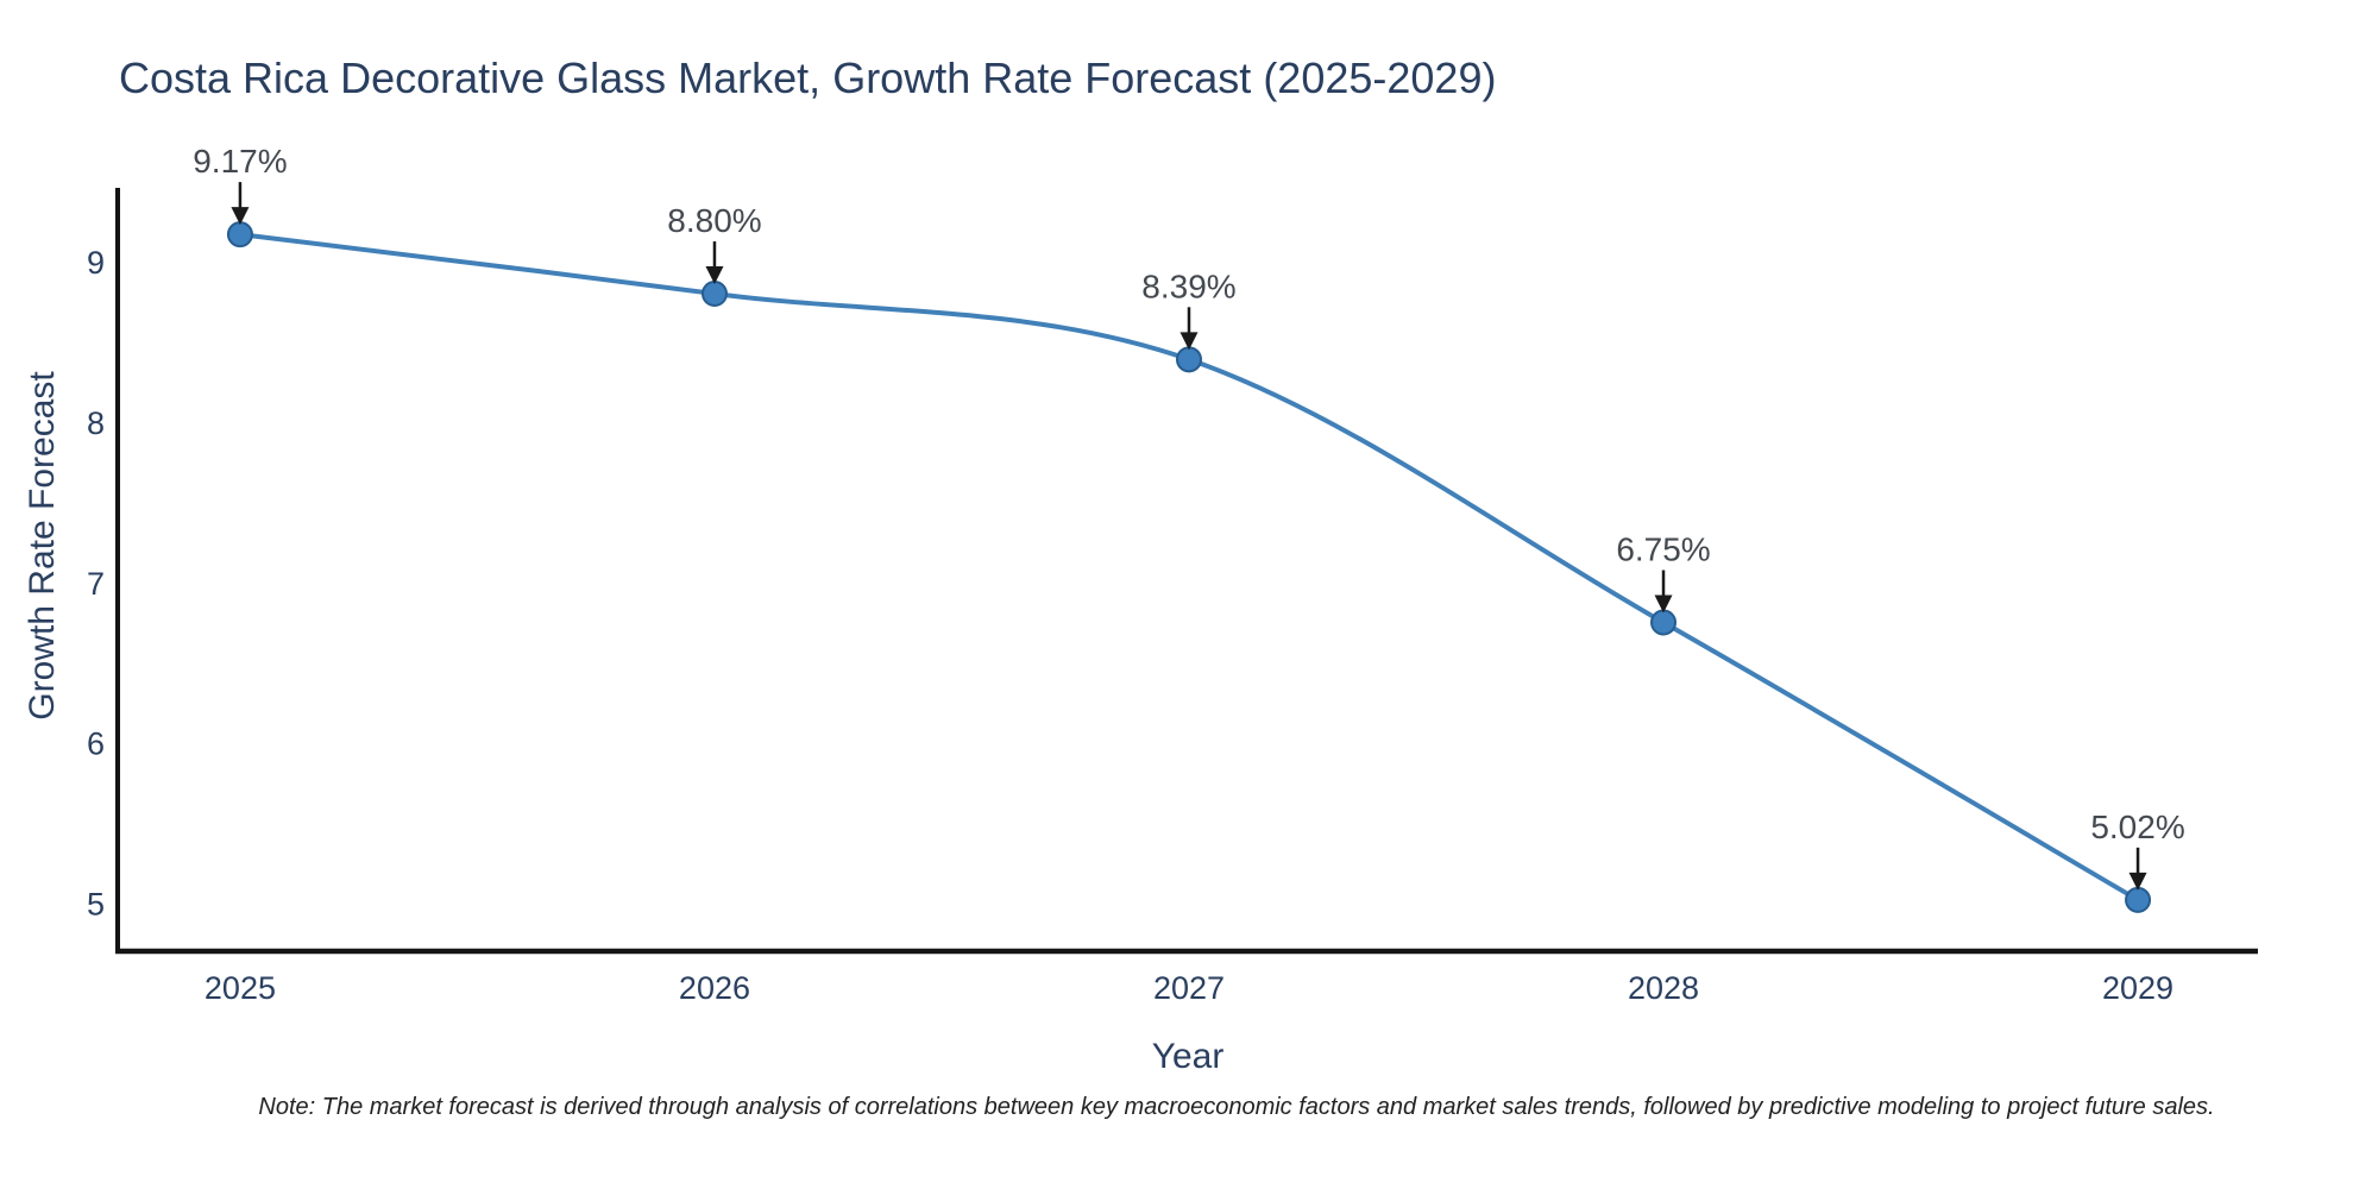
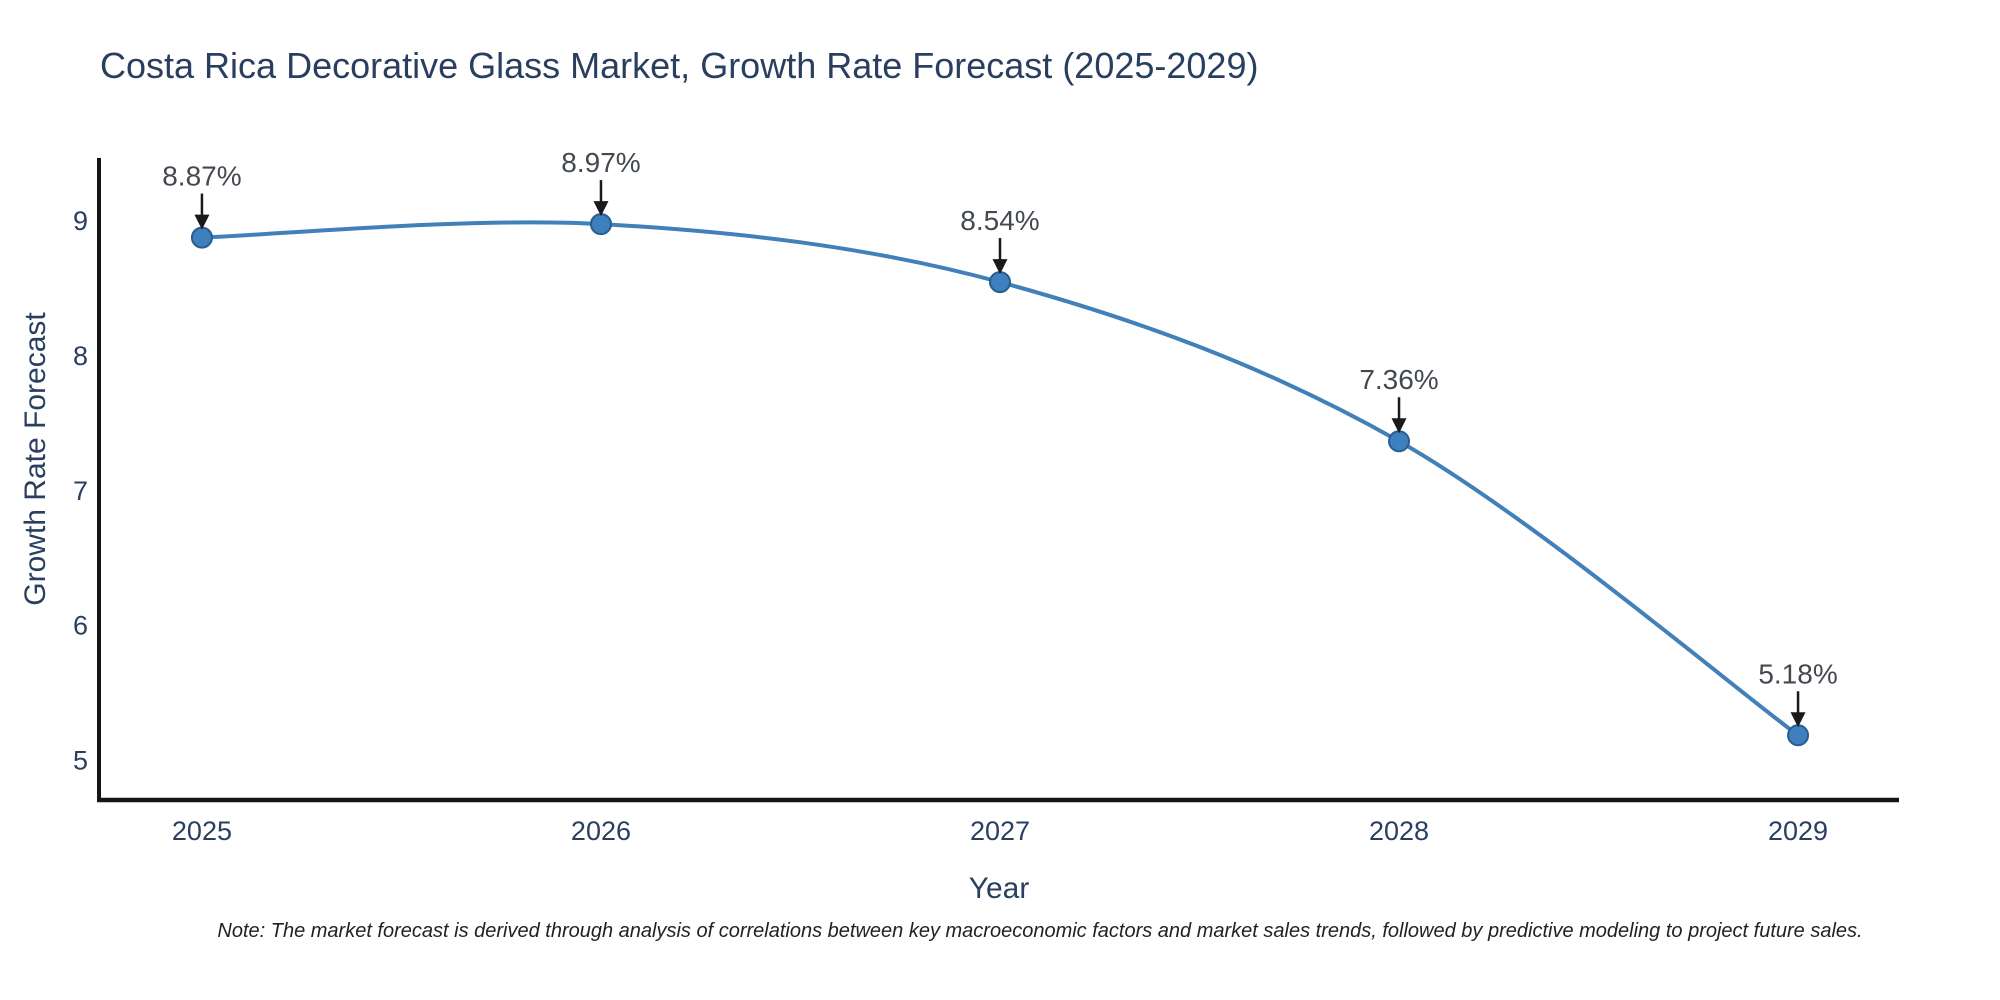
2025: 9.17% -> 8.87%
2026: 8.80% -> 8.97%
2027: 8.39% -> 8.54%
2028: 6.75% -> 7.36%
2029: 5.02% -> 5.18%
